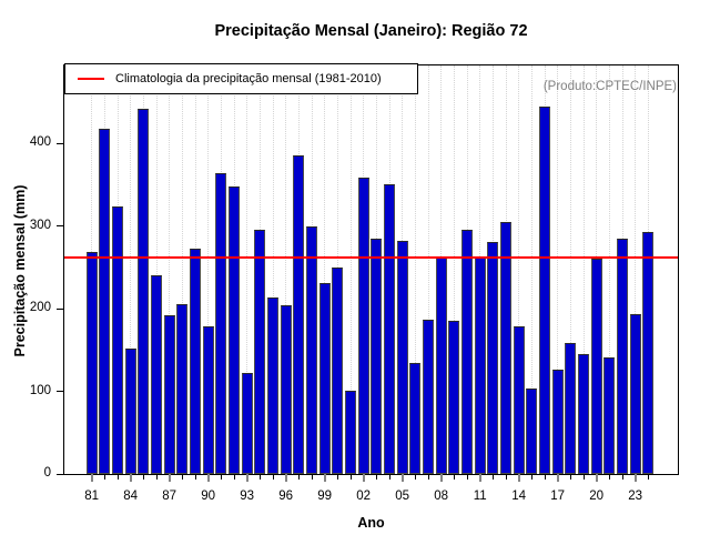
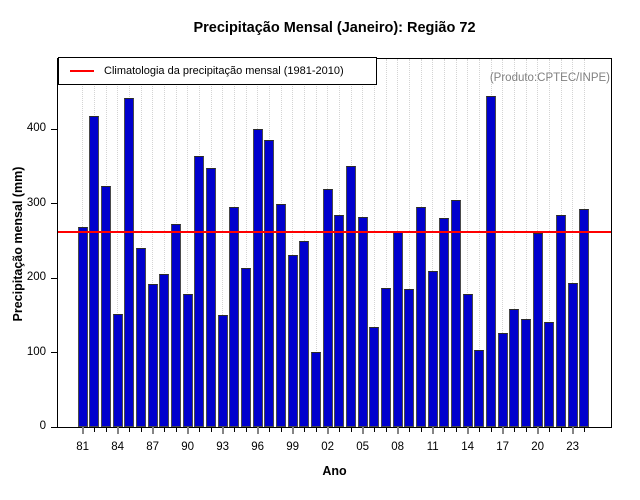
93: 120 -> 150
96: 200 -> 400
02: 360 -> 320
11: 260 -> 210
